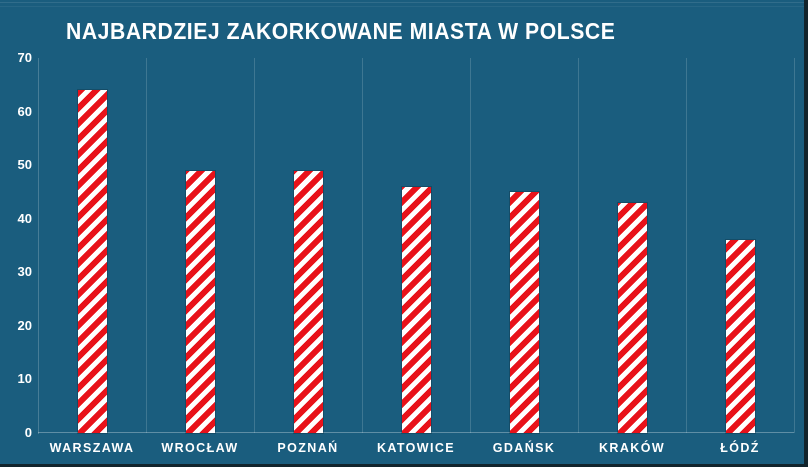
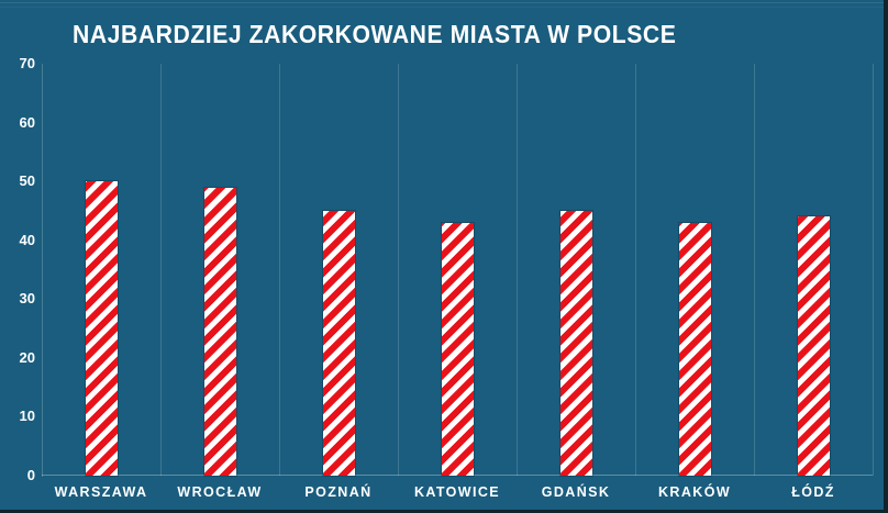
WARSZAWA: 64 -> 50
POZNAŃ: 49 -> 45
KATOWICE: 46 -> 43
ŁÓDŹ: 36 -> 44
